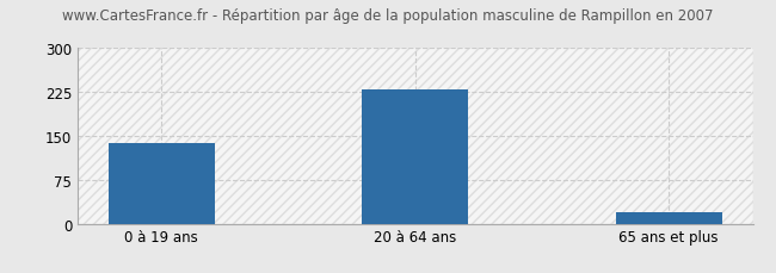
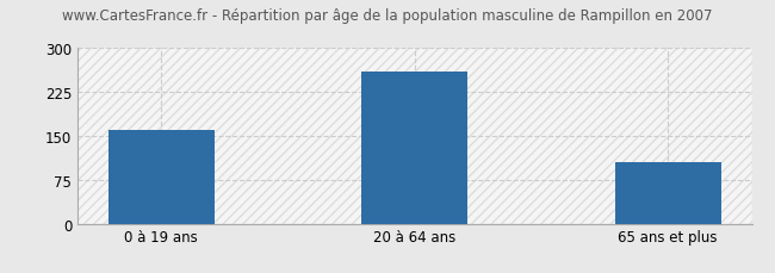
0 à 19 ans: 137 -> 160
20 à 64 ans: 230 -> 260
65 ans et plus: 20 -> 105
